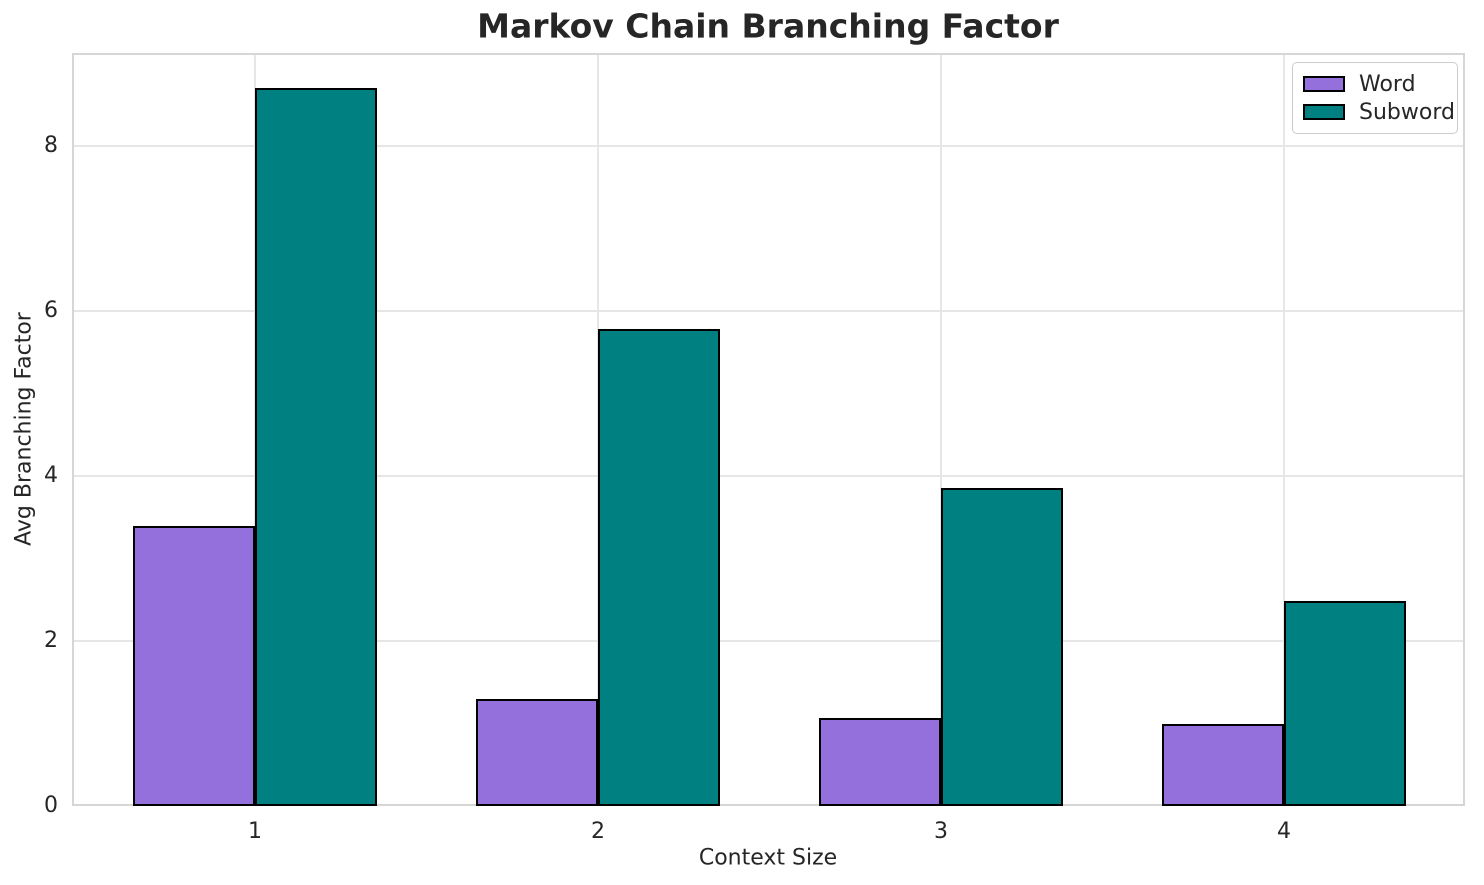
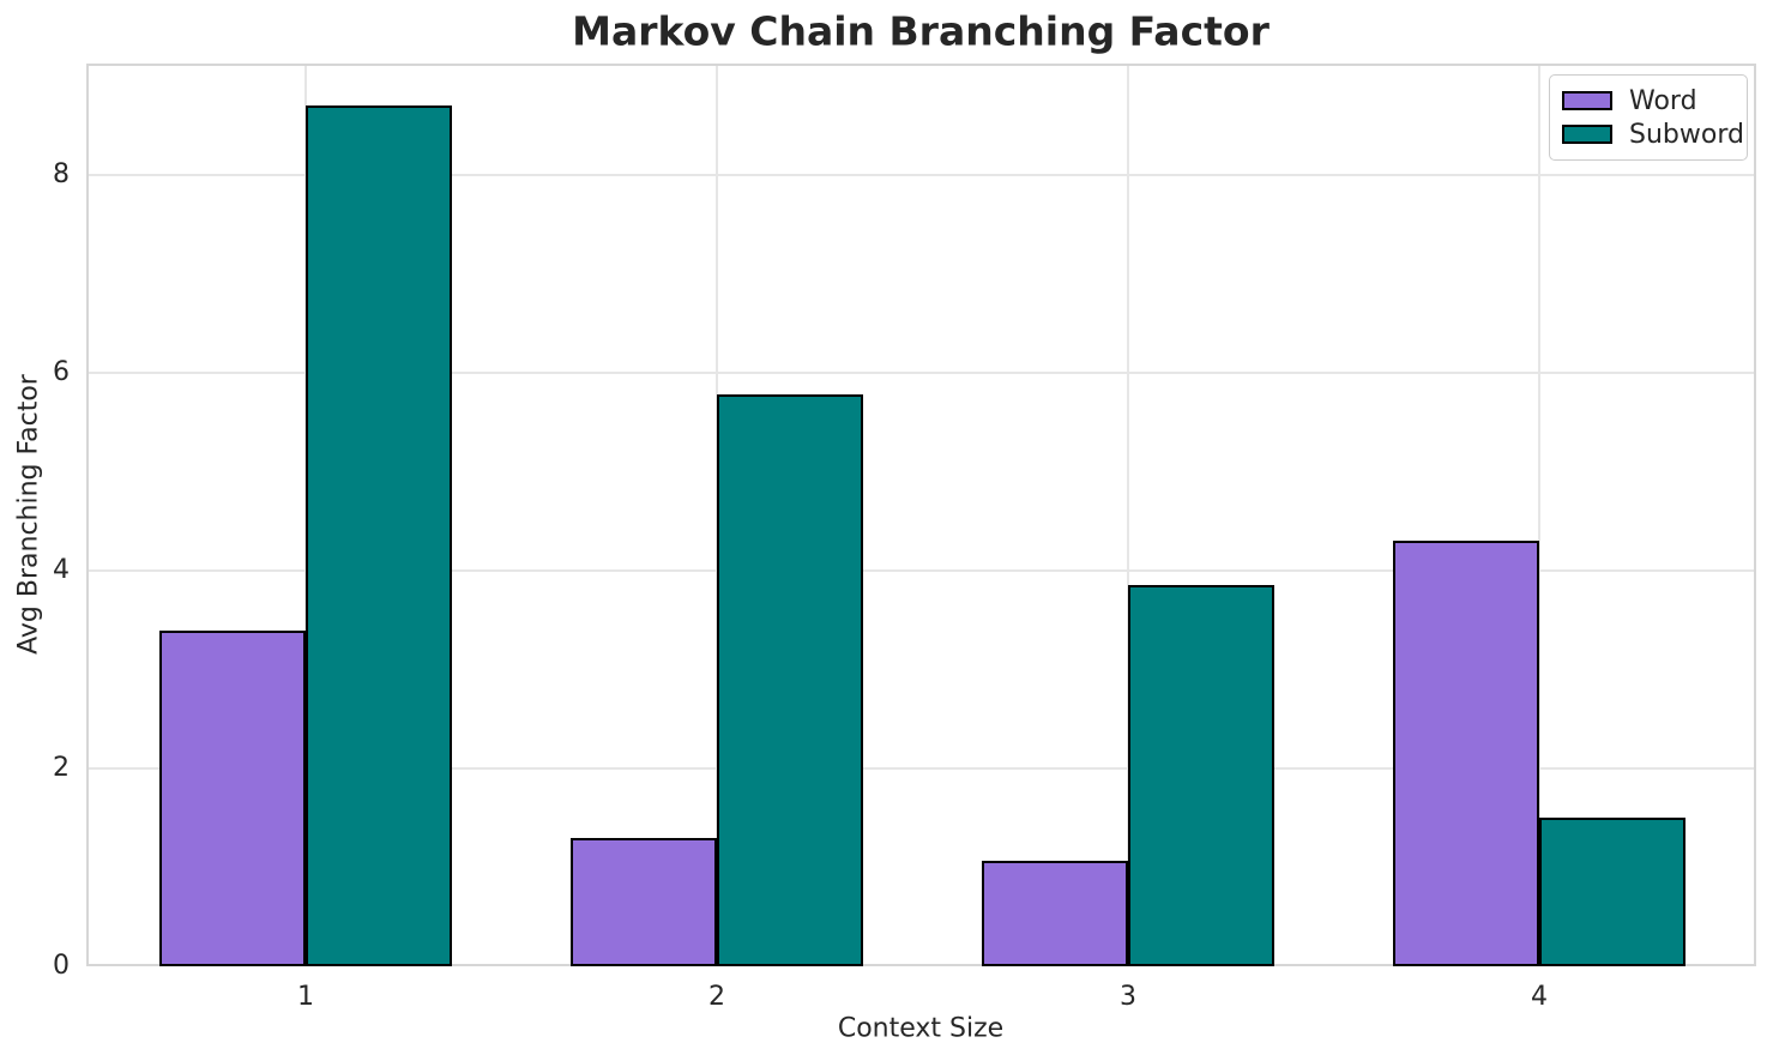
Word/4: 1.0 -> 4.3
Subword/4: 2.5 -> 1.5
